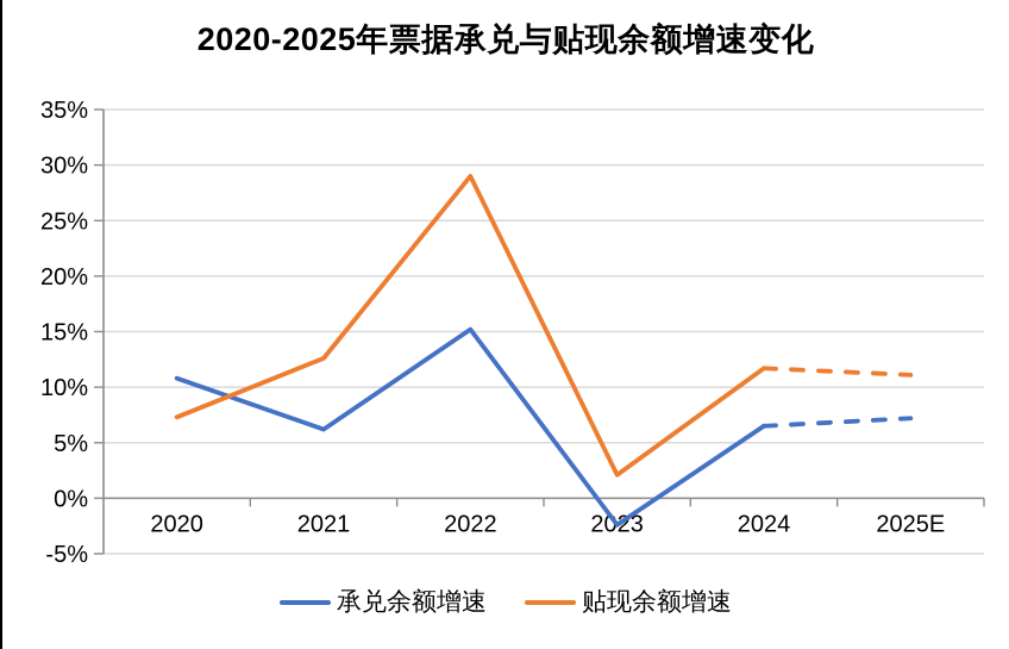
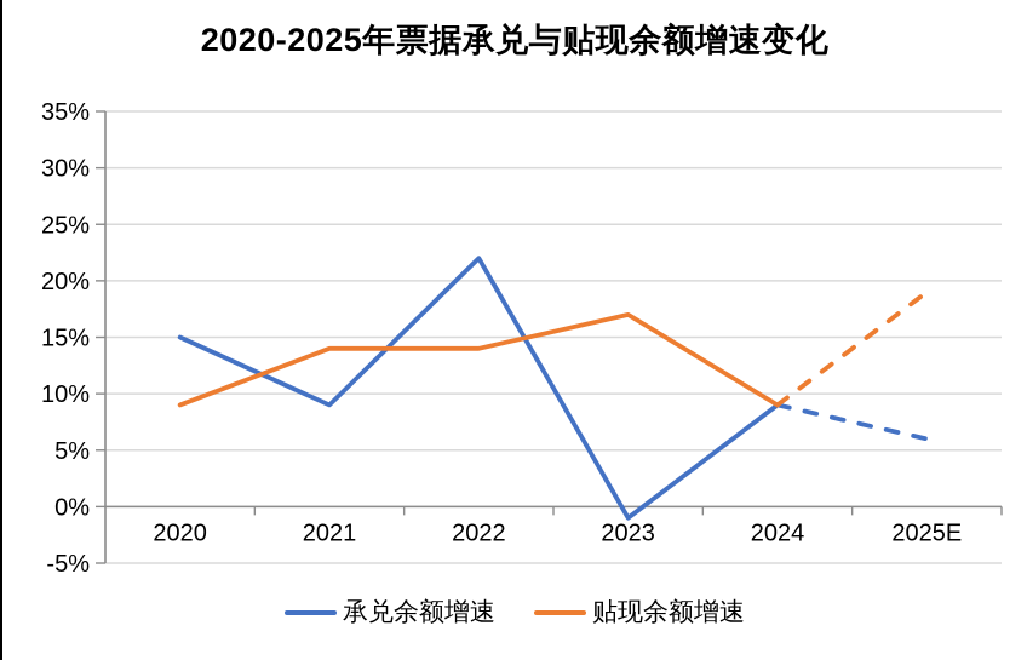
承兑余额增速/2020: 11% -> 15%
贴现余额增速/2020: 7% -> 9%
承兑余额增速/2021: 6% -> 9%
贴现余额增速/2021: 13% -> 14%
承兑余额增速/2022: 15% -> 22%
贴现余额增速/2022: 29% -> 14%
承兑余额增速/2023: -2% -> -1%
贴现余额增速/2023: 2% -> 17%
承兑余额增速/2024: 6% -> 9%
贴现余额增速/2024: 12% -> 9%
承兑余额增速/2025E: 7% -> 6%
贴现余额增速/2025E: 11% -> 19%
